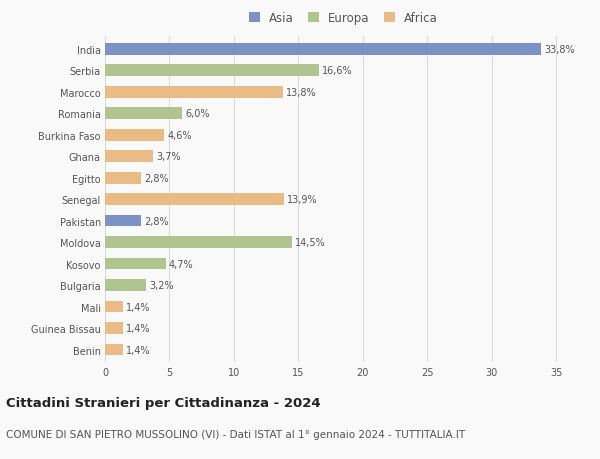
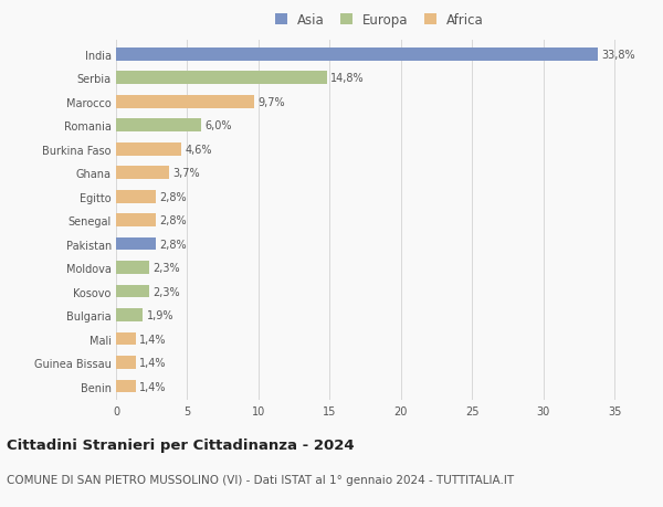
Serbia: 16,6% -> 14,8%
Marocco: 13,8% -> 9,7%
Senegal: 13,9% -> 2,8%
Moldova: 14,5% -> 2,3%
Kosovo: 4,7% -> 2,3%
Bulgaria: 3,2% -> 1,9%
